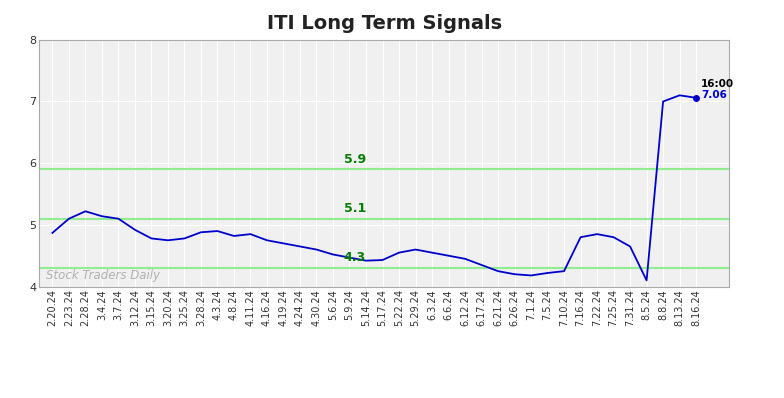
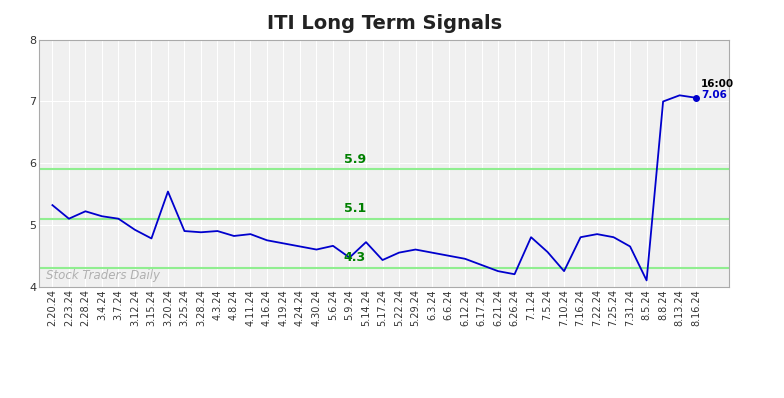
2.20.24: 4.87 -> 5.32
3.20.24: 4.75 -> 5.54
3.25.24: 4.78 -> 4.90
5.6.24: 4.52 -> 4.66
5.14.24: 4.42 -> 4.72
7.1.24: 4.18 -> 4.80
7.5.24: 4.22 -> 4.56
